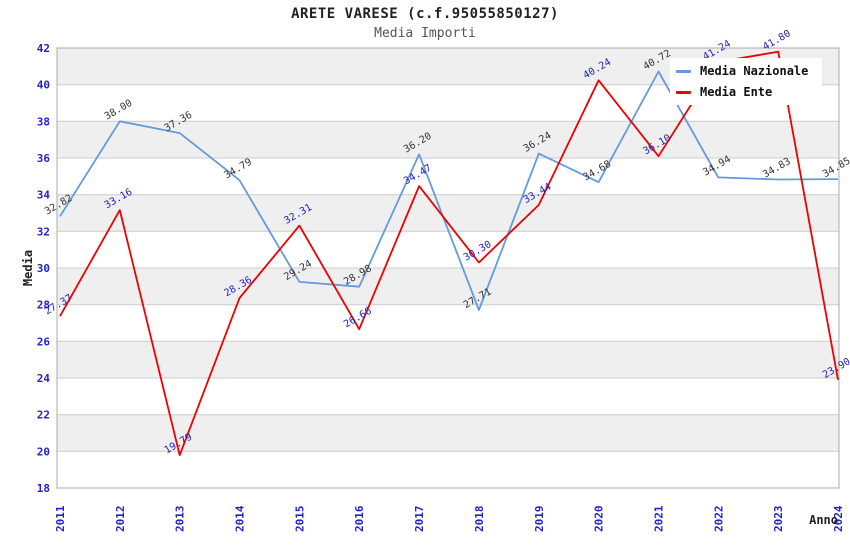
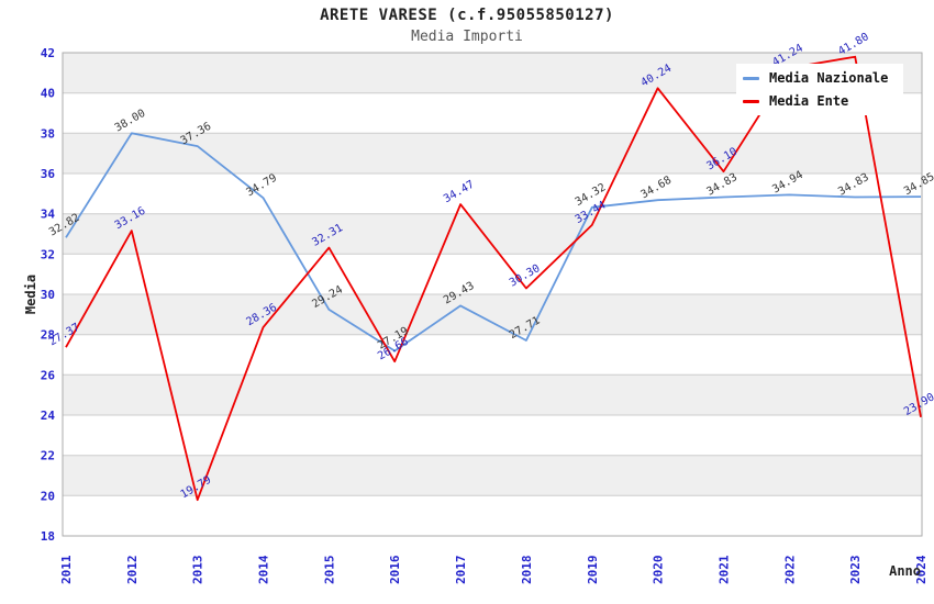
Media Nazionale/2016: 28.98 -> 27.19
Media Nazionale/2017: 36.20 -> 29.43
Media Nazionale/2019: 36.24 -> 34.32
Media Nazionale/2021: 40.72 -> 34.83
